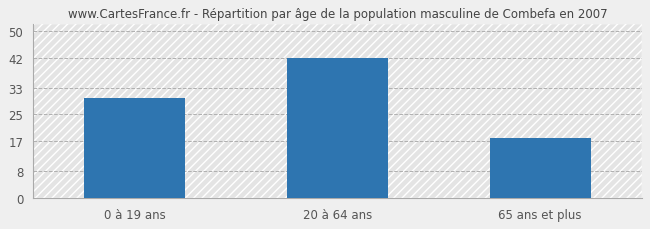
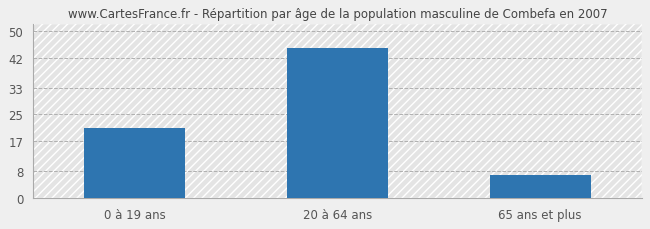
0 à 19 ans: 30 -> 21
20 à 64 ans: 42 -> 45
65 ans et plus: 18 -> 7
